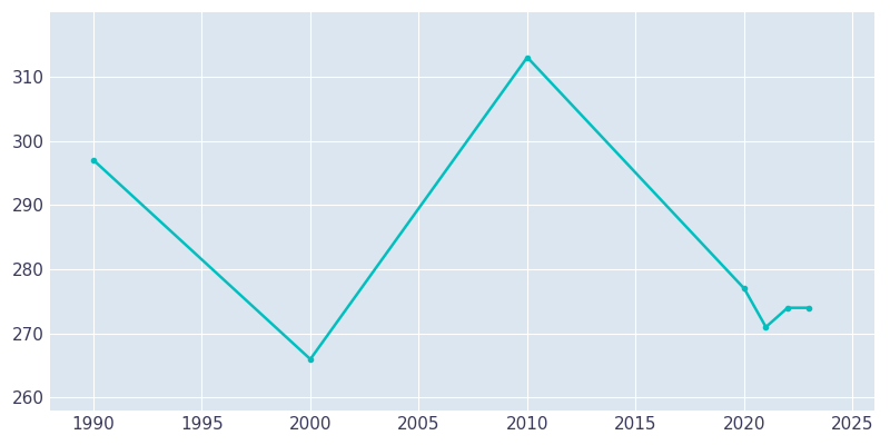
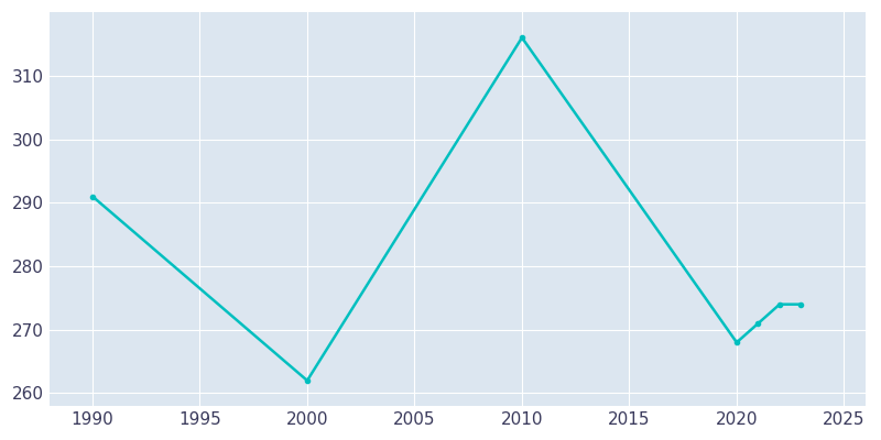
1990: 297 -> 291
2000: 266 -> 262
2010: 313 -> 316
2020: 277 -> 268
